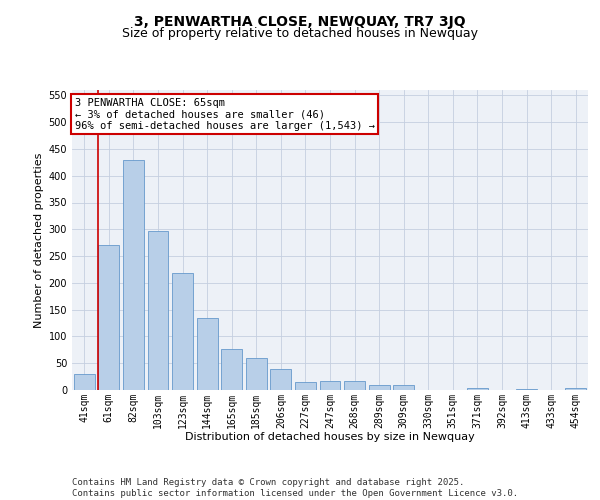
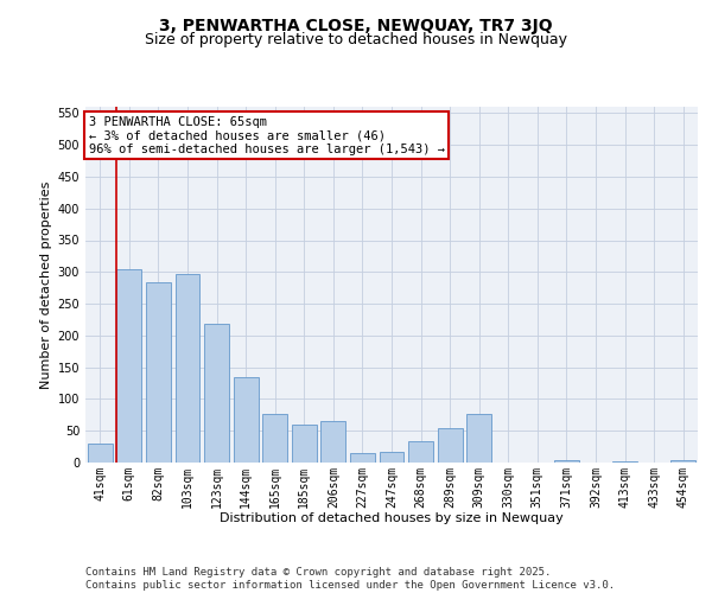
61sqm: 270 -> 304
82sqm: 430 -> 284
206sqm: 40 -> 66
268sqm: 17 -> 34
289sqm: 9 -> 54
309sqm: 10 -> 76
